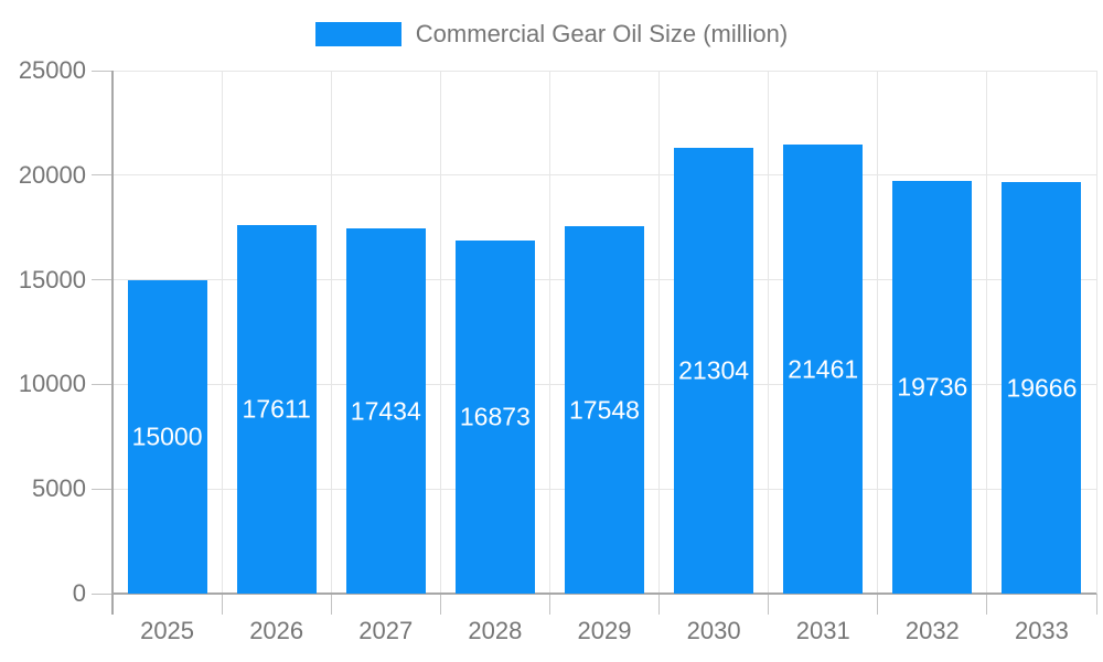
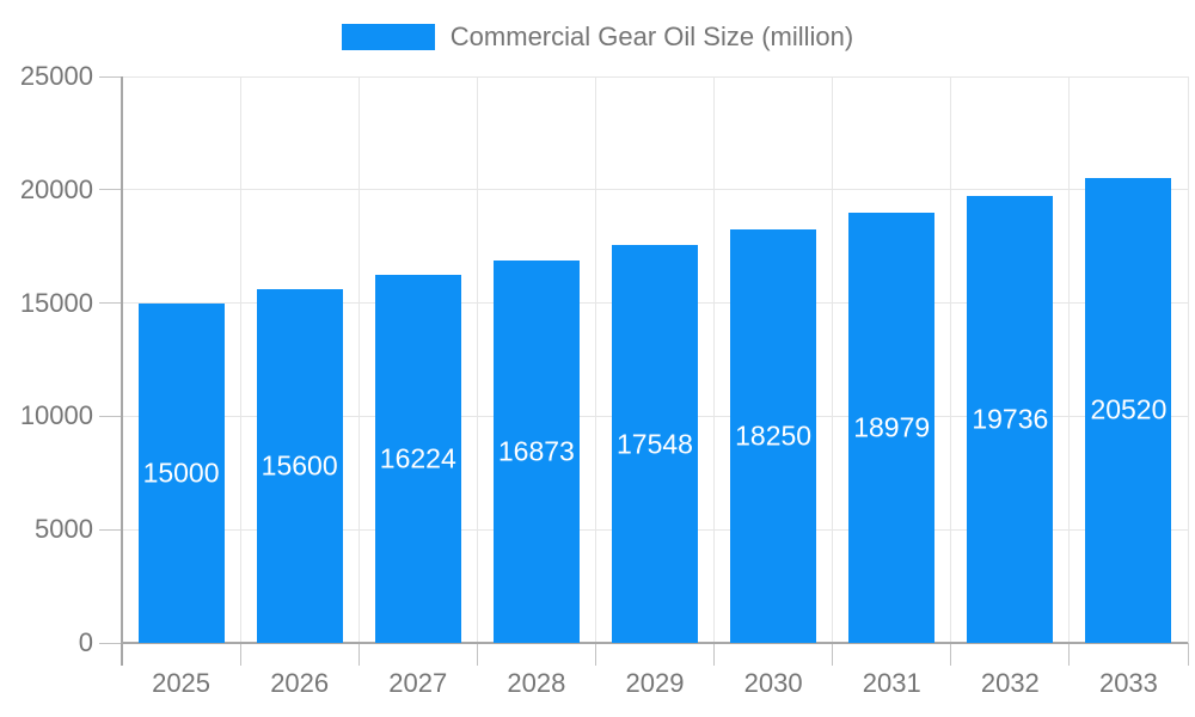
2026: 17611 -> 15600
2027: 17434 -> 16224
2030: 21304 -> 18250
2031: 21461 -> 18979
2033: 19666 -> 20520
